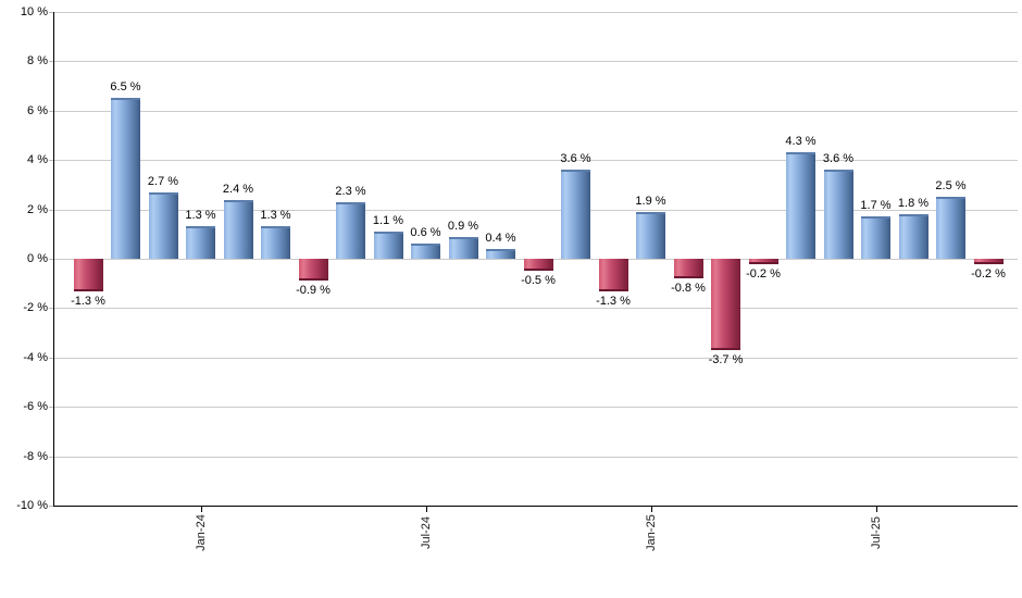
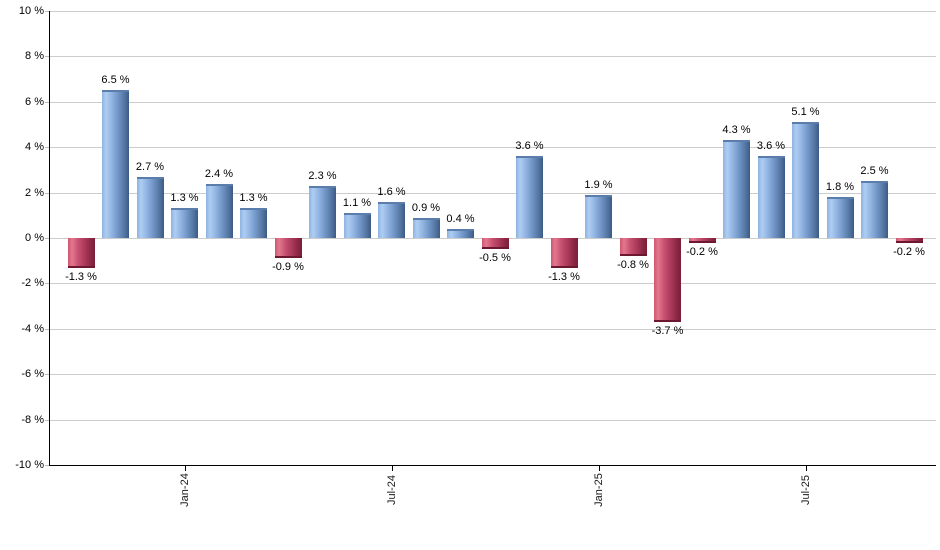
Jul-24: 0.6 -> 1.6
Jul-25: 1.7 -> 5.1
